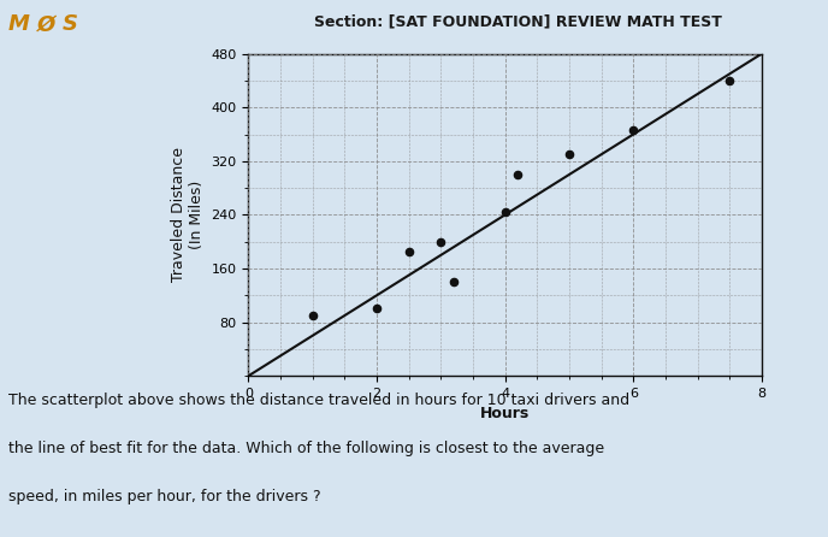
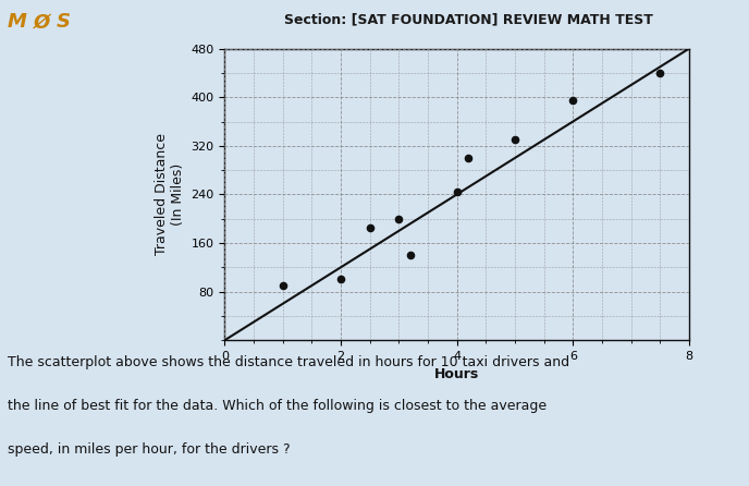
6: 366 -> 395
